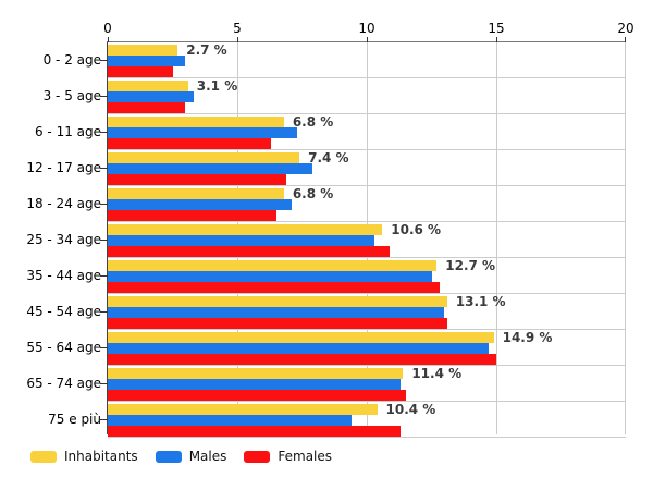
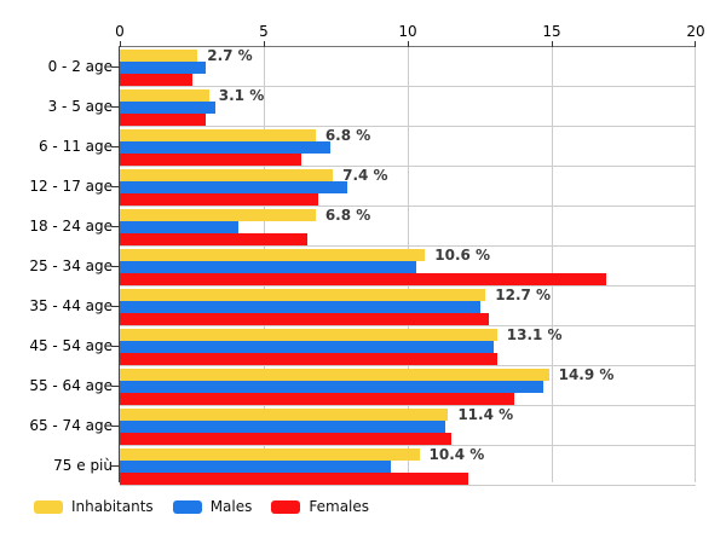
Males/18 - 24 age: 7.1 -> 4.1
Females/25 - 34 age: 10.9 -> 16.9
Females/55 - 64 age: 15.0 -> 13.7
Females/75 e più: 11.3 -> 12.1
